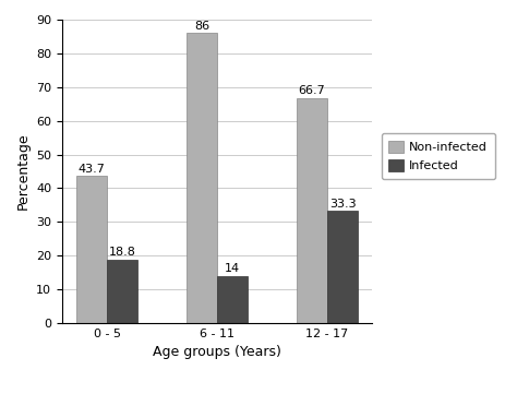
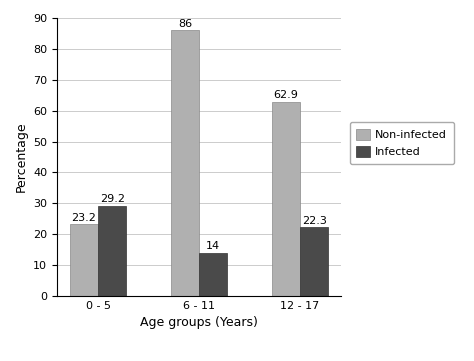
Non-infected/0 - 5: 43.7 -> 23.2
Infected/0 - 5: 18.8 -> 29.2
Non-infected/12 - 17: 66.7 -> 62.9
Infected/12 - 17: 33.3 -> 22.3
